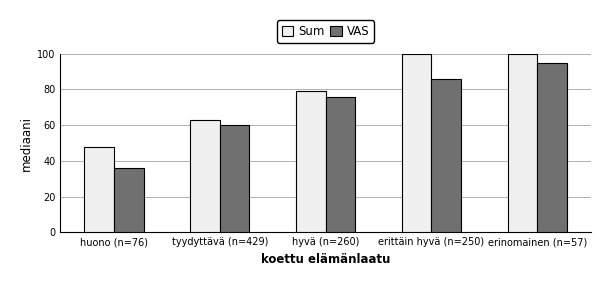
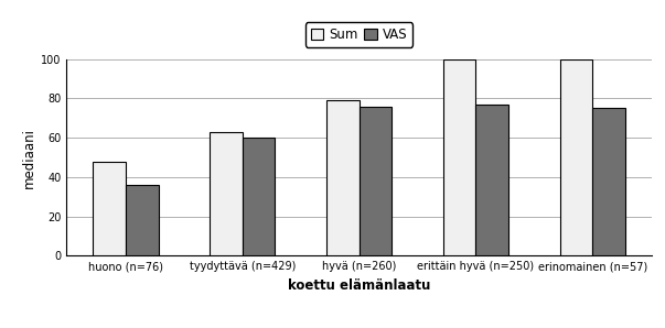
VAS/erittäin hyvä (n=250): 86 -> 77
VAS/erinomainen (n=57): 95 -> 75
